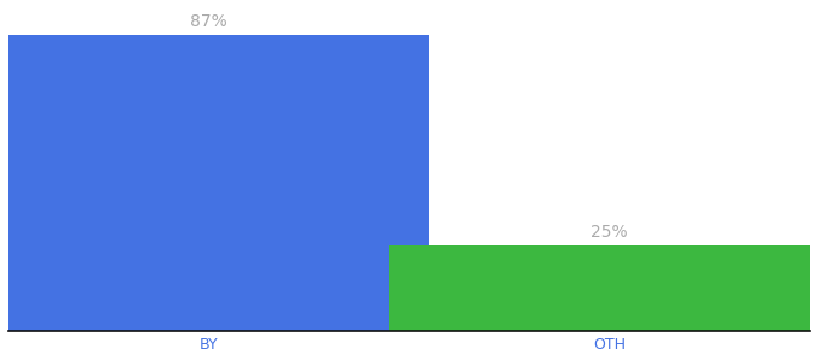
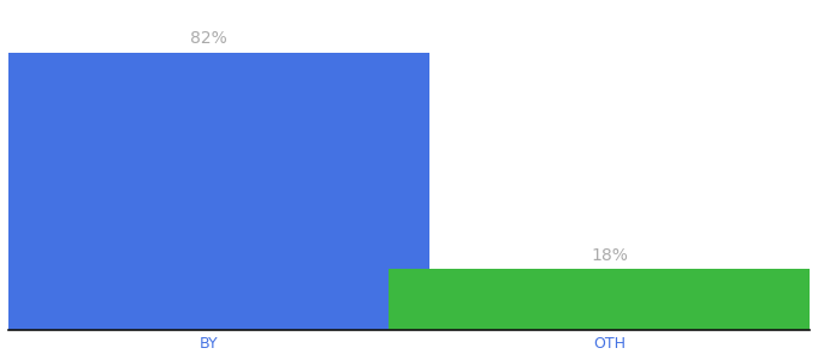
BY: 87% -> 82%
OTH: 25% -> 18%
